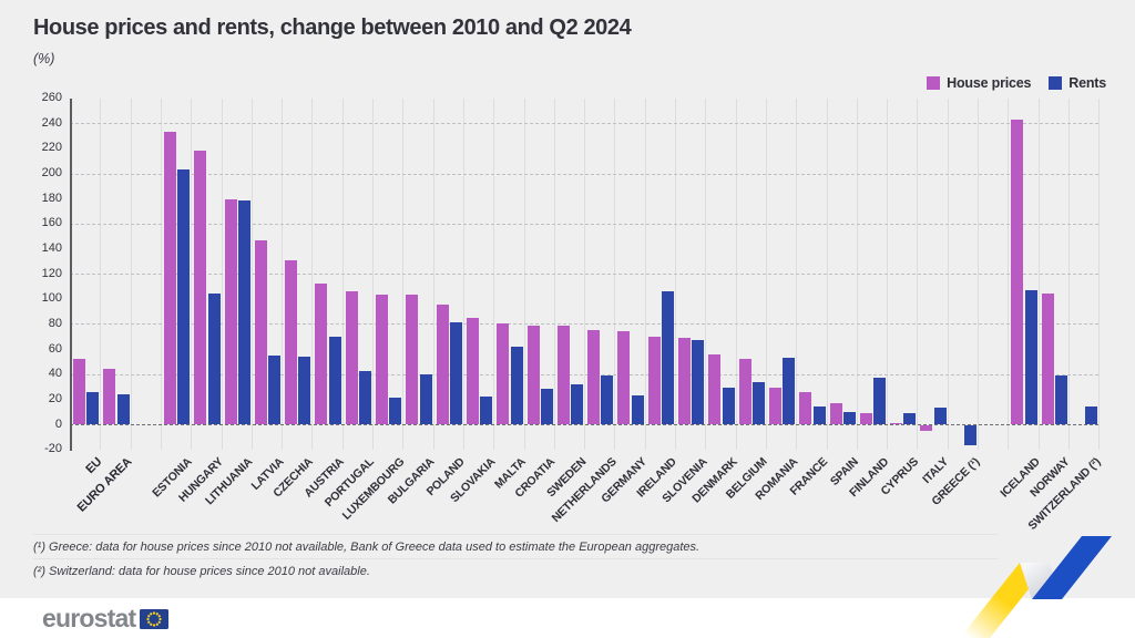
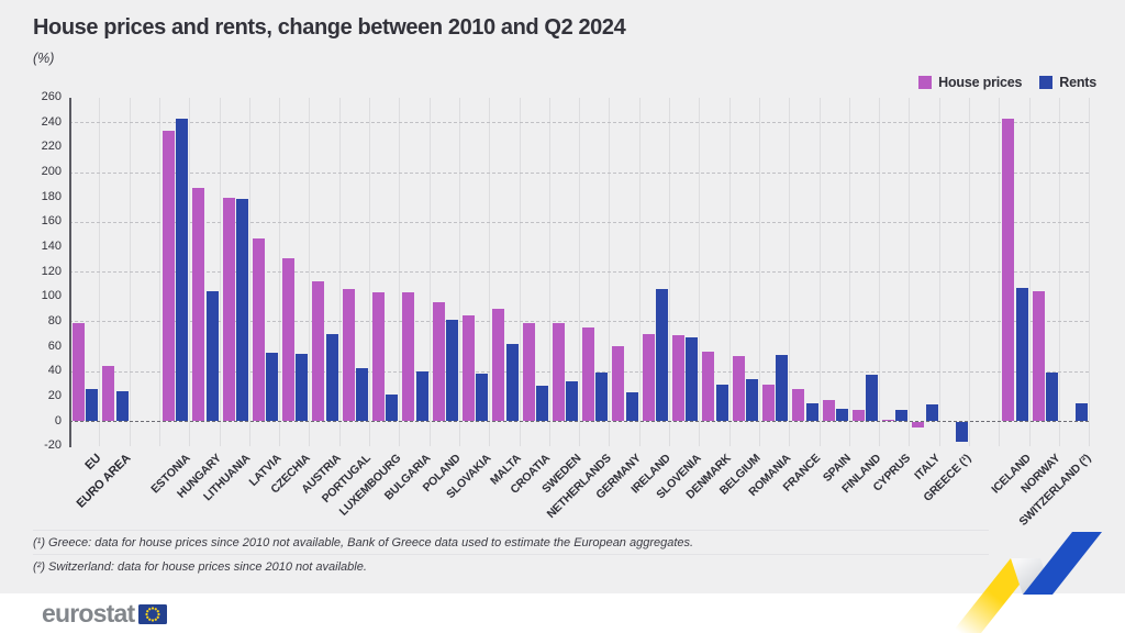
House prices/EU: 52 -> 79
Rents/ESTONIA: 203 -> 243
House prices/HUNGARY: 218 -> 187
Rents/SLOVAKIA: 22 -> 38
House prices/MALTA: 80 -> 90
House prices/GERMANY: 74 -> 60
